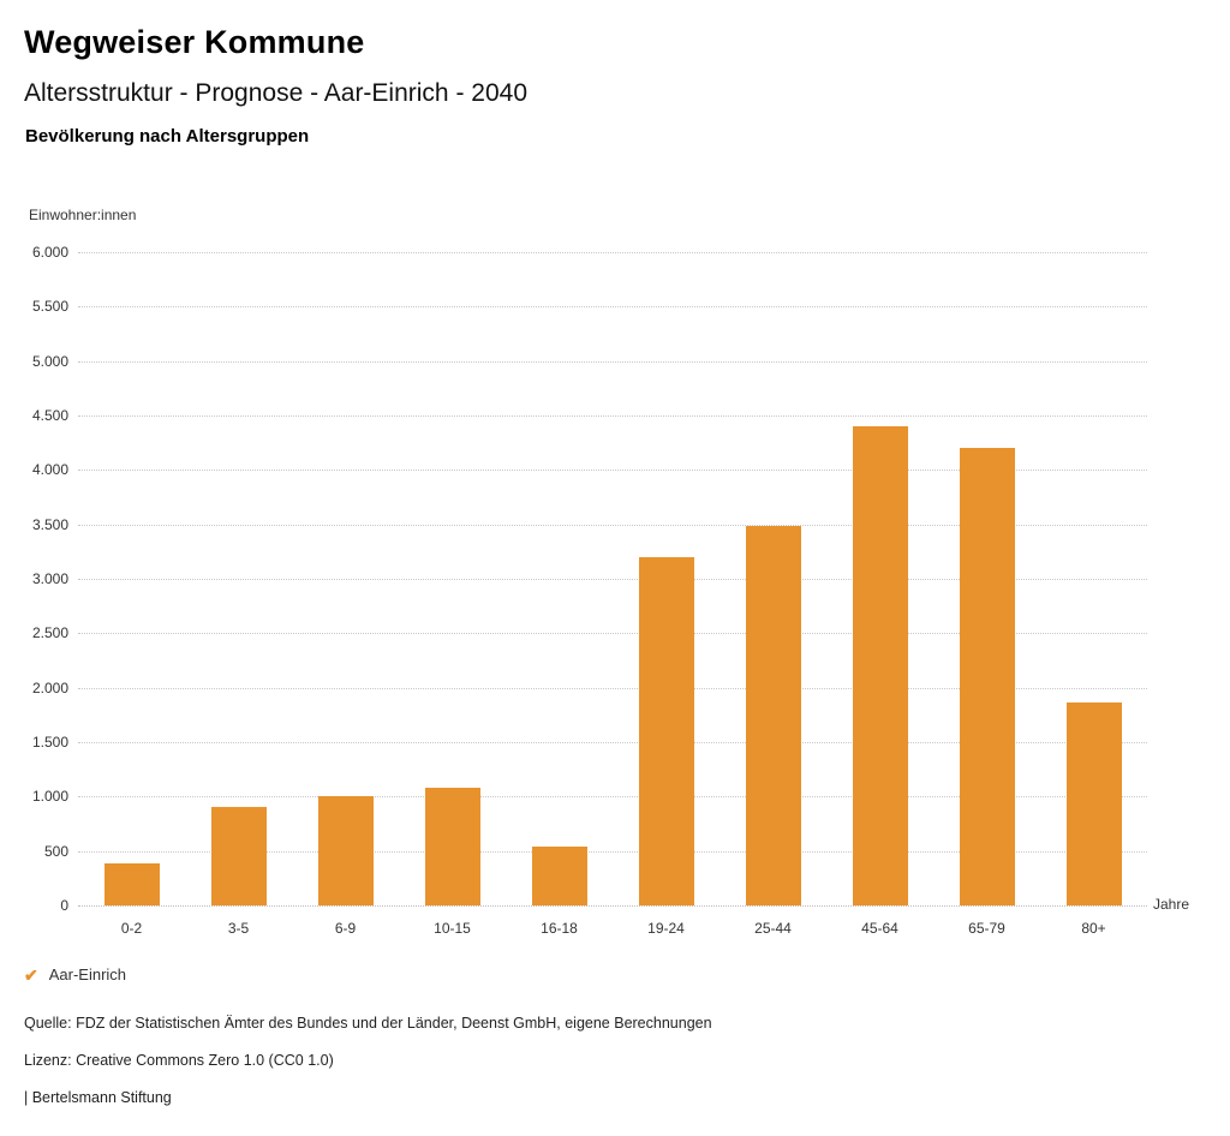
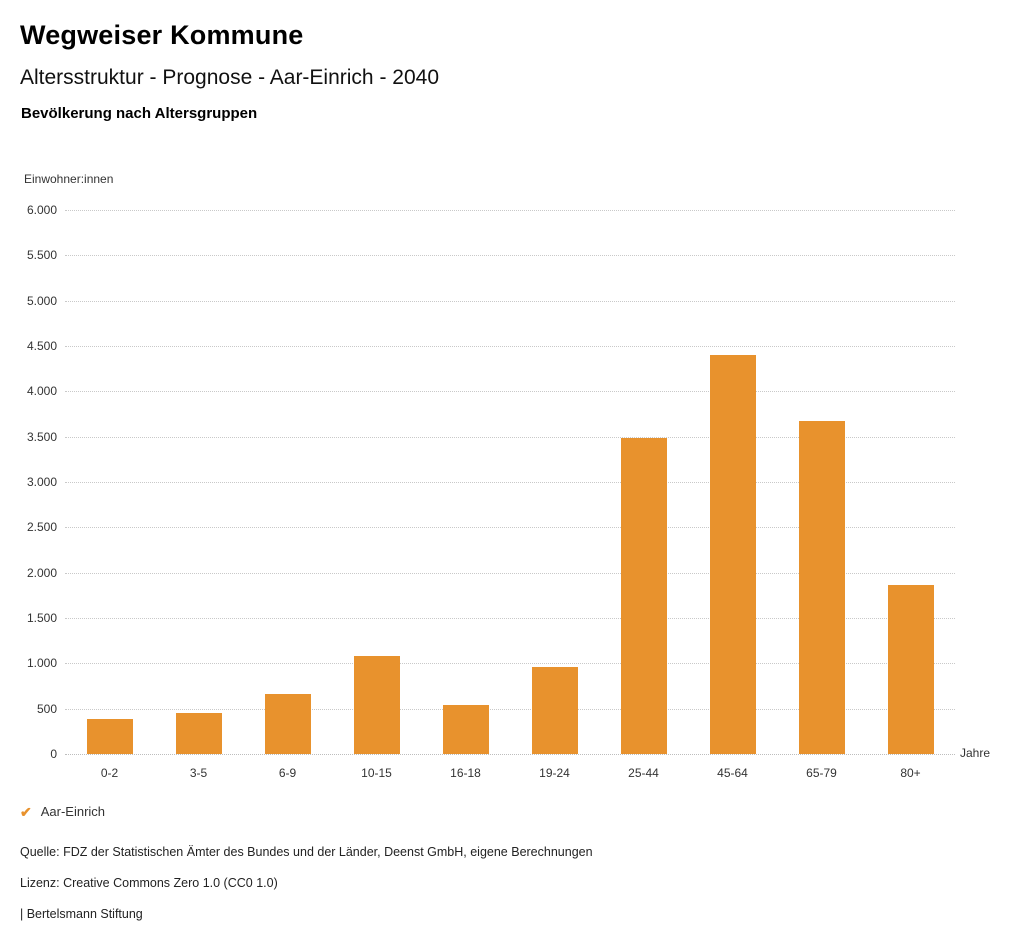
3-5: 900 -> 400
6-9: 1000 -> 700
19-24: 3200 -> 1000
65-79: 4200 -> 3700
